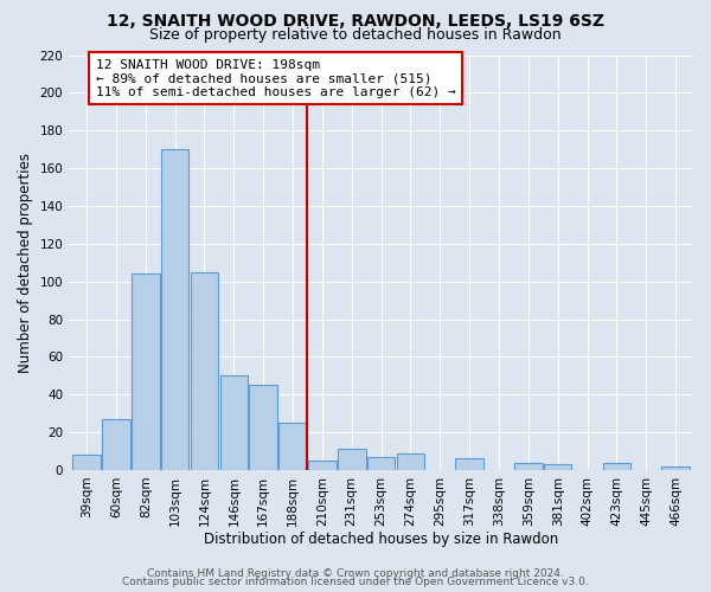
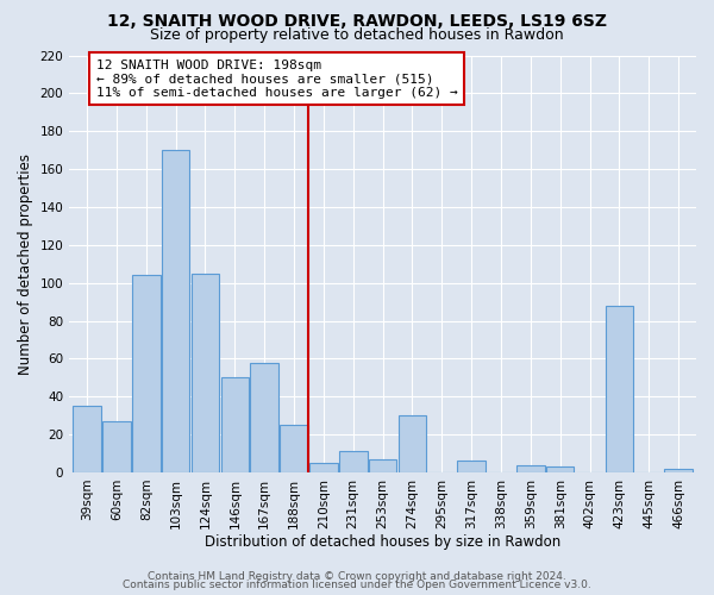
39sqm: 8 -> 35
167sqm: 45 -> 58
274sqm: 9 -> 30
423sqm: 4 -> 88
